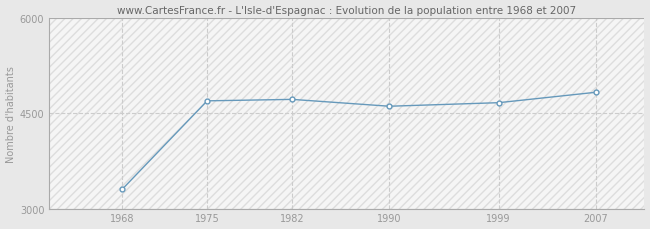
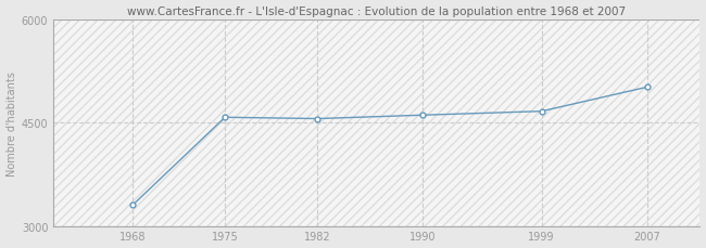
1975: 4700 -> 4580
1982: 4720 -> 4560
2007: 4830 -> 5020
